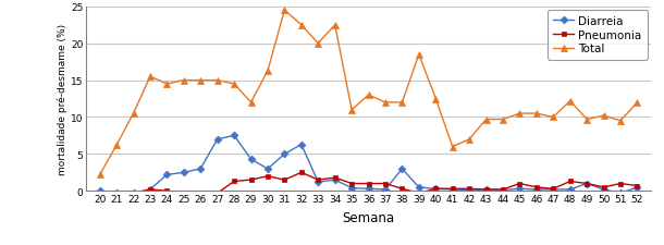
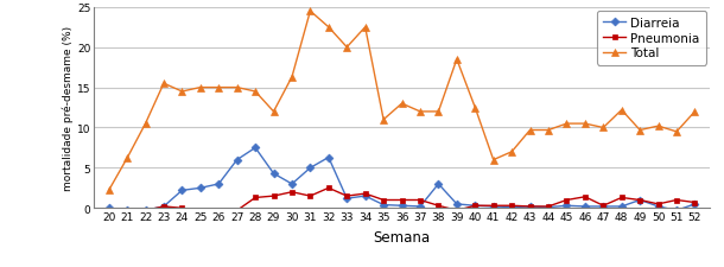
Diarreia/27: 7.0 -> 6.0
Pneumonia/46: 0.5 -> 1.4
